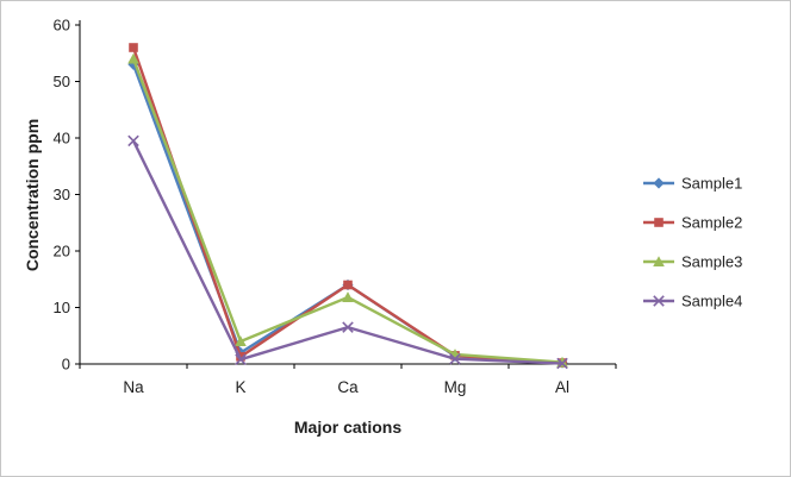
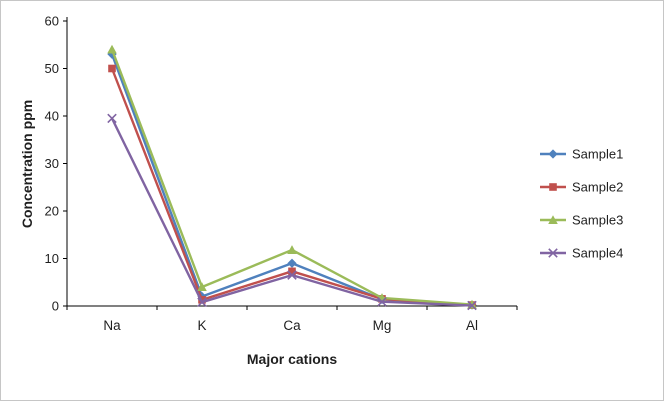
Sample2/Na: 56 -> 50
Sample1/Ca: 14 -> 9
Sample2/Ca: 14 -> 7
